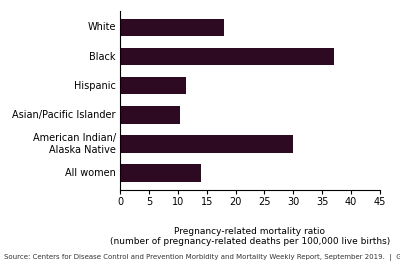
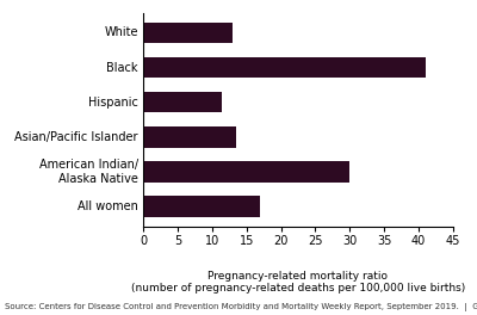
White: 18.0 -> 13.0
Black: 37.0 -> 41.0
Asian/Pacific Islander: 10.4 -> 13.5
All women: 14.0 -> 17.0
